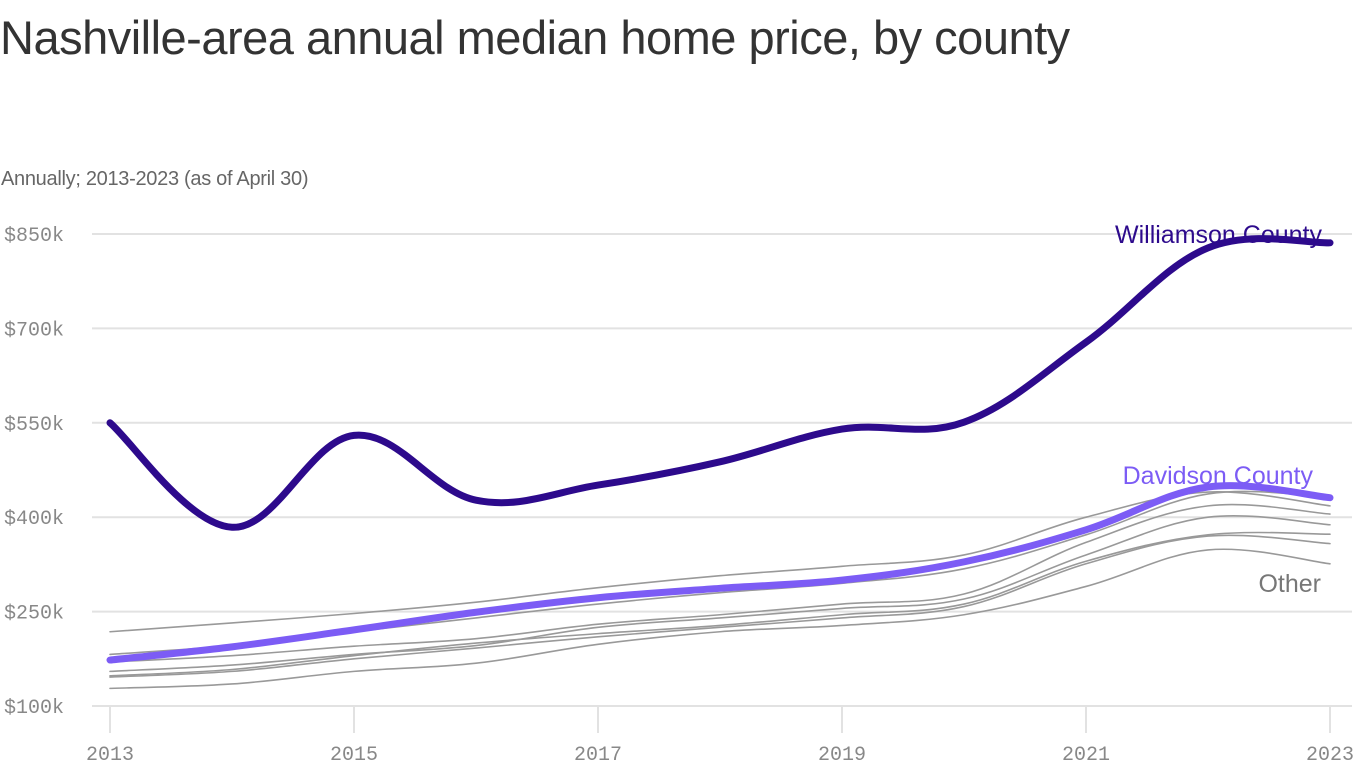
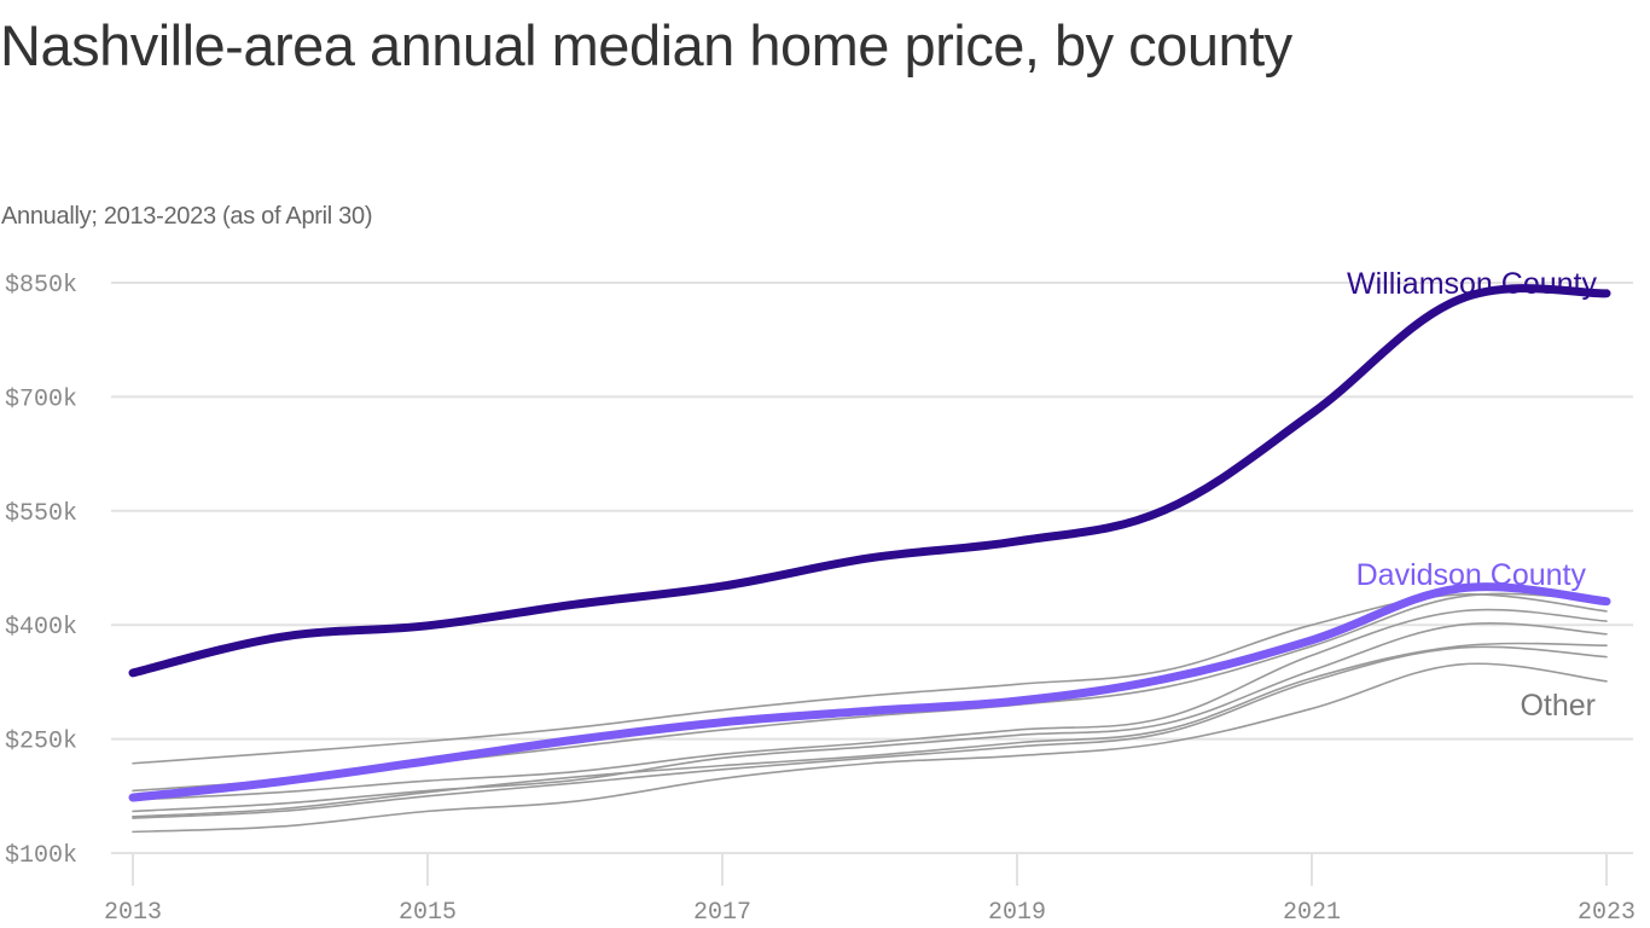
Williamson County/2013: $550k -> $340k
Williamson County/2015: $530k -> $400k
Williamson County/2019: $540k -> $510k
